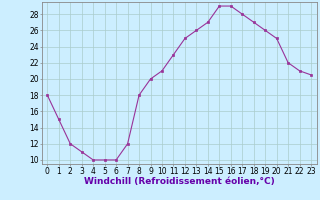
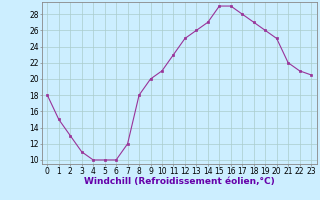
2: 12.0 -> 13.0
